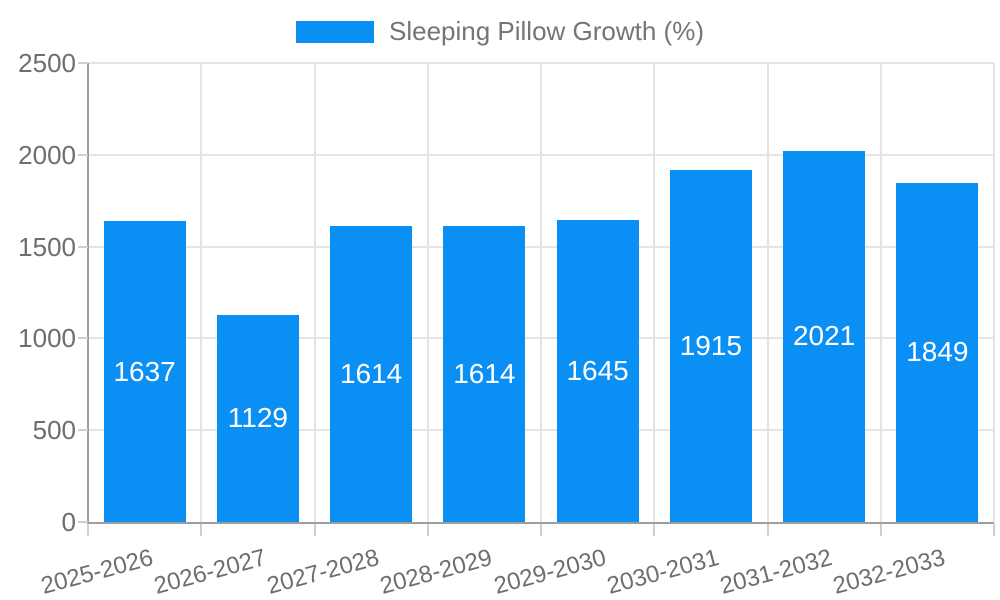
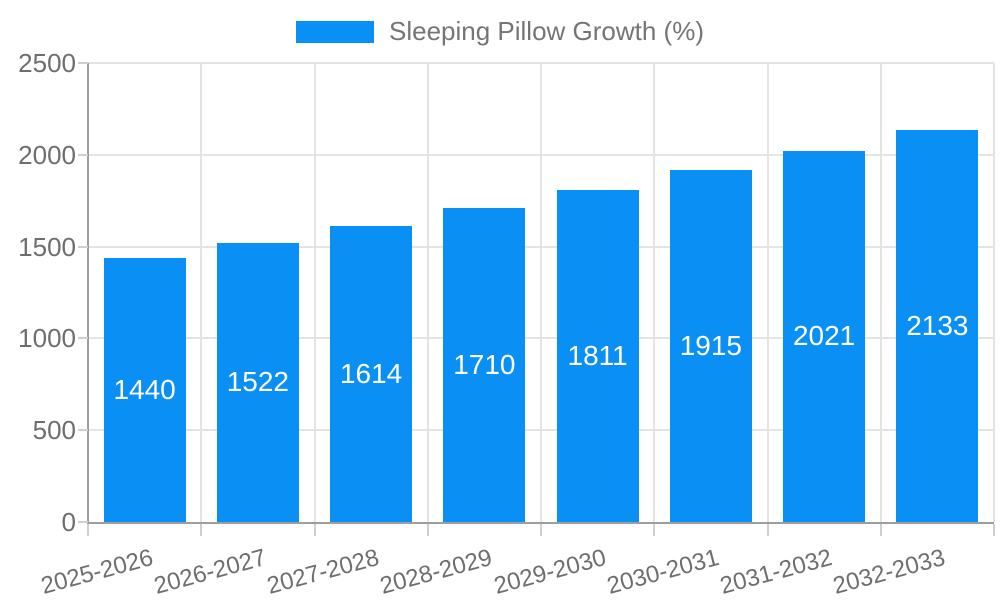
2025-2026: 1637 -> 1440
2026-2027: 1129 -> 1522
2028-2029: 1614 -> 1710
2029-2030: 1645 -> 1811
2032-2033: 1849 -> 2133
